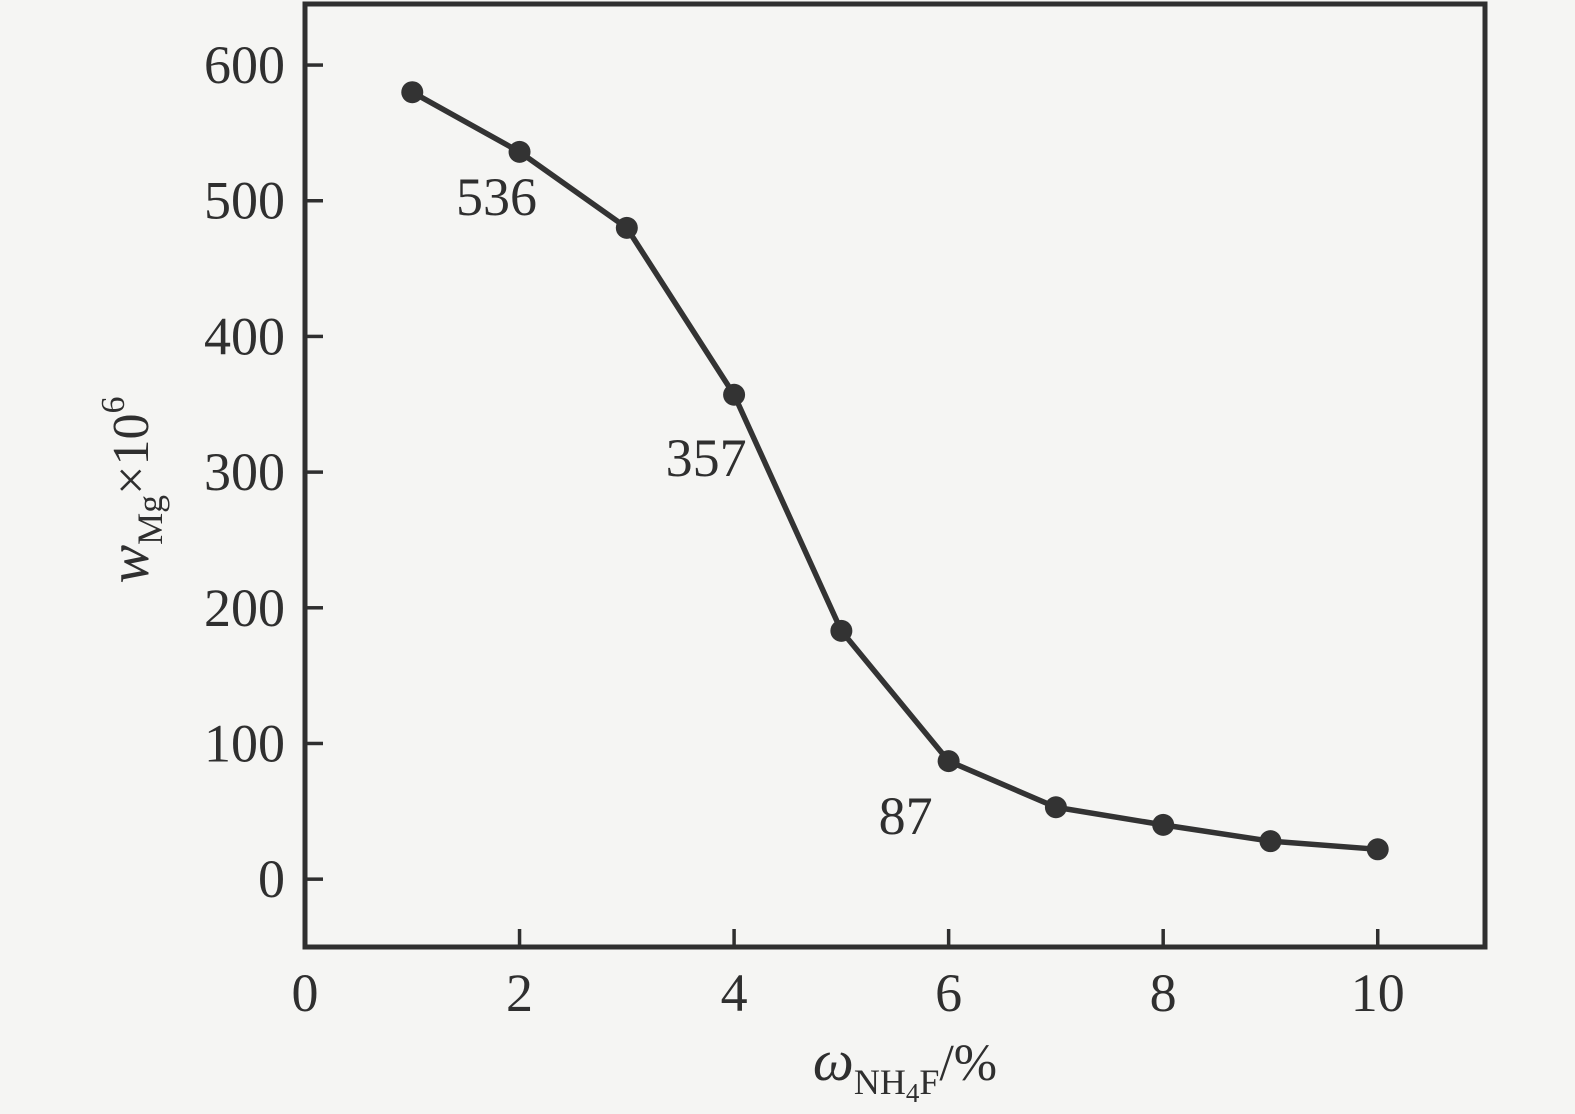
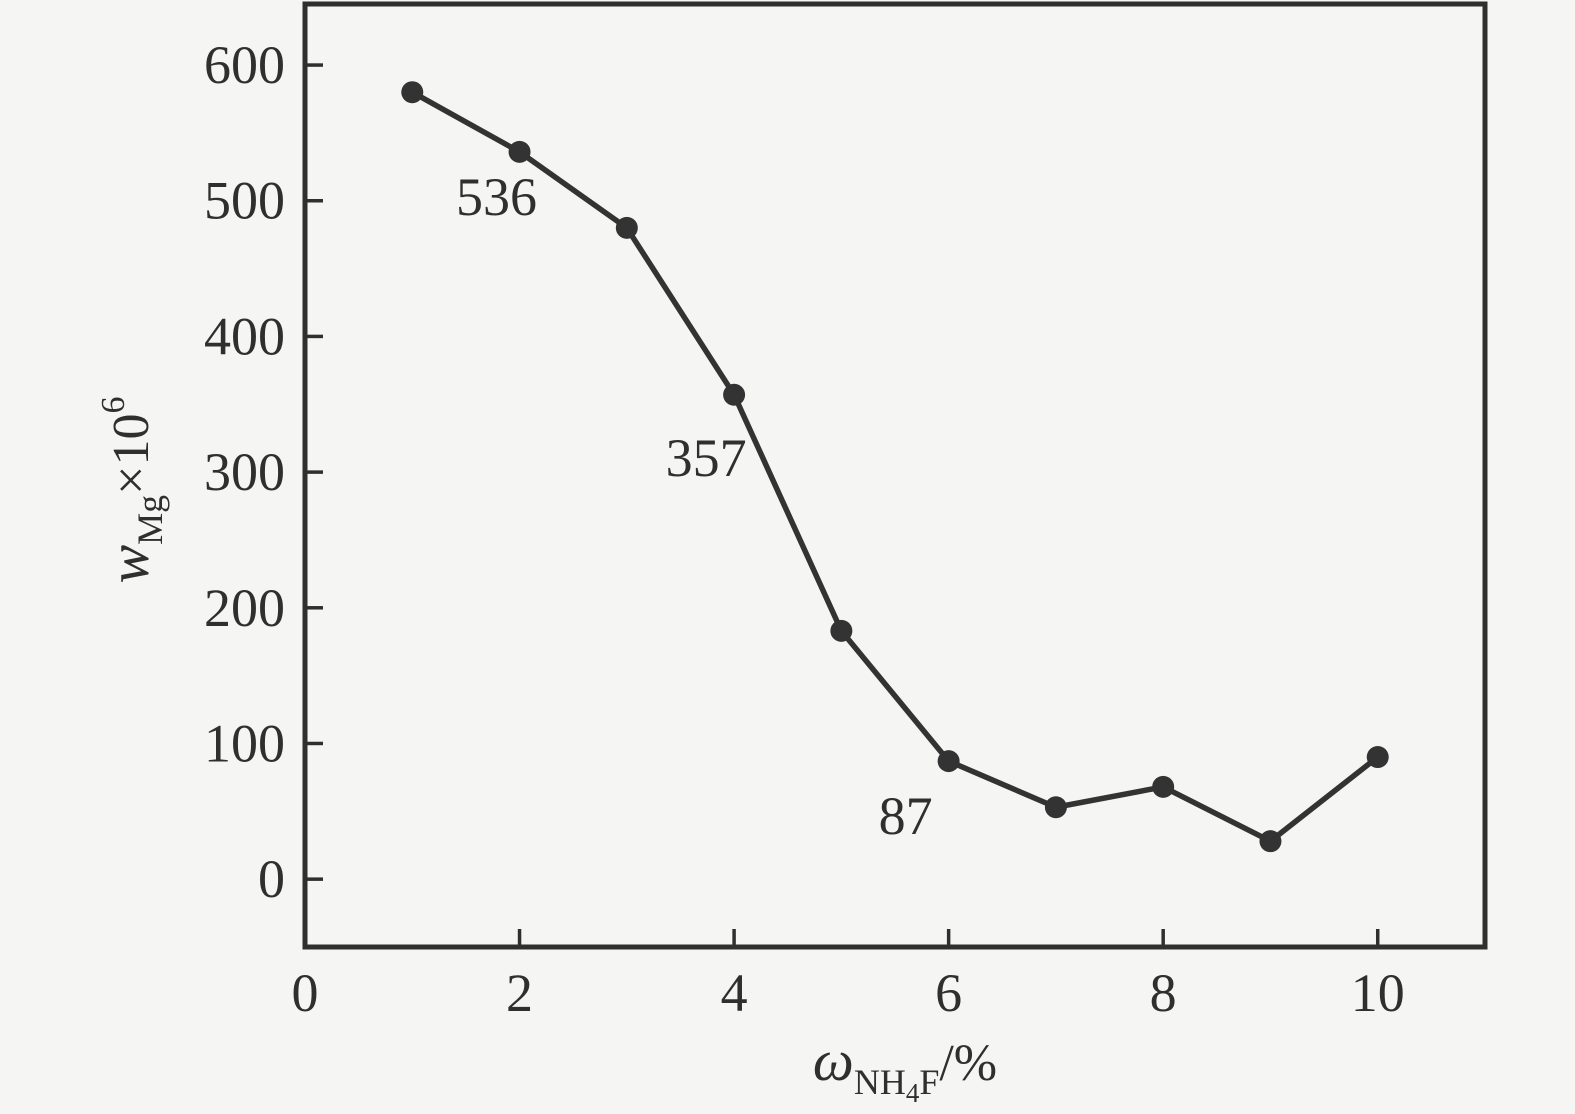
8: 40 -> 68
10: 22 -> 90
